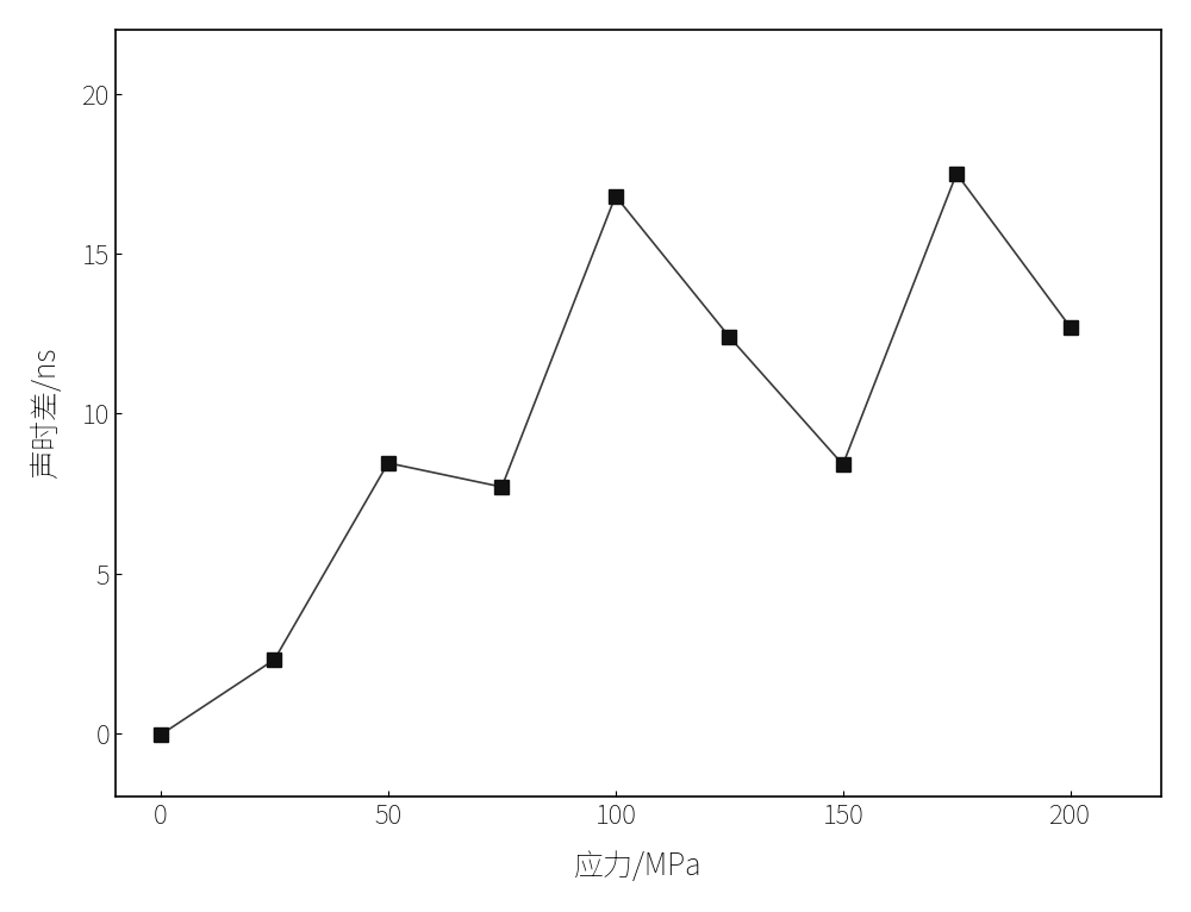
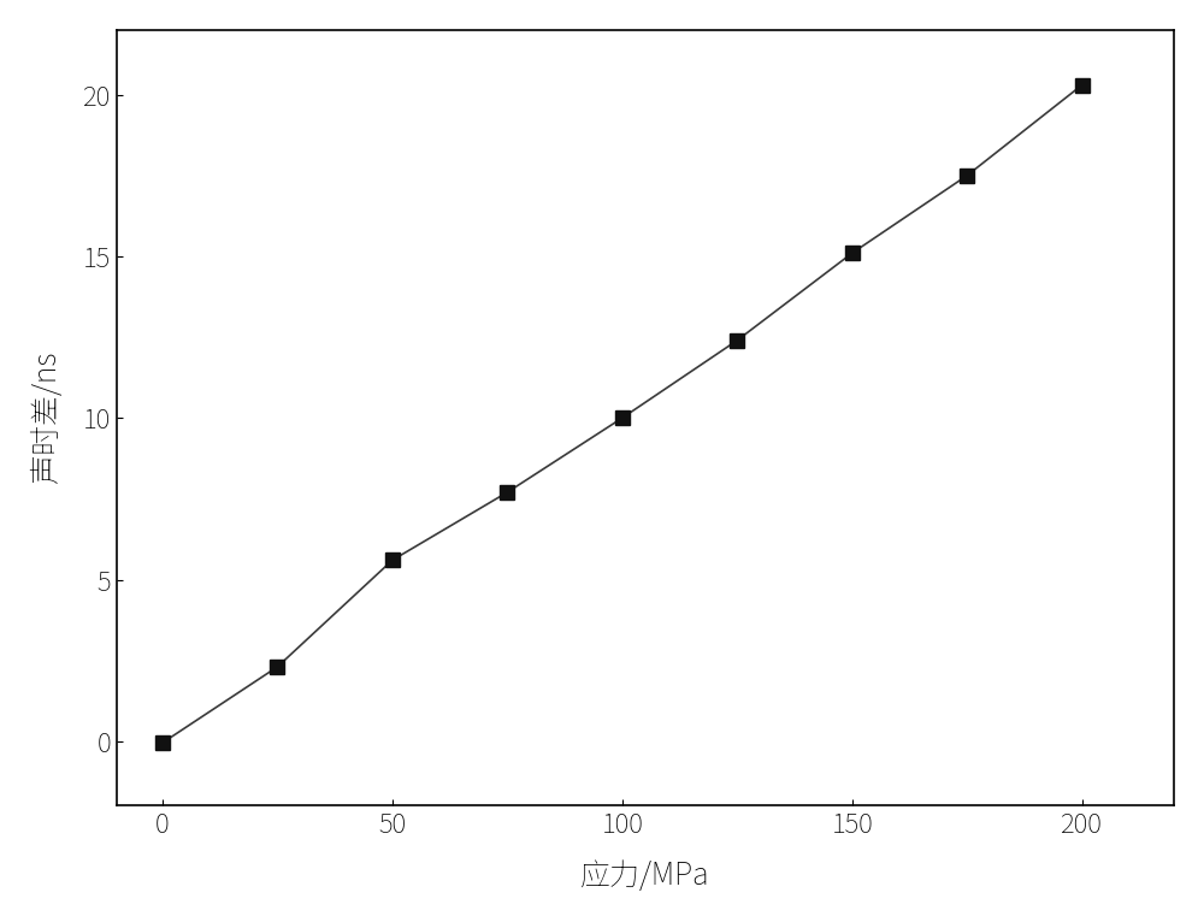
50: 8.45 -> 5.60
100: 16.80 -> 10.00
150: 8.40 -> 15.10
200: 12.70 -> 20.30
